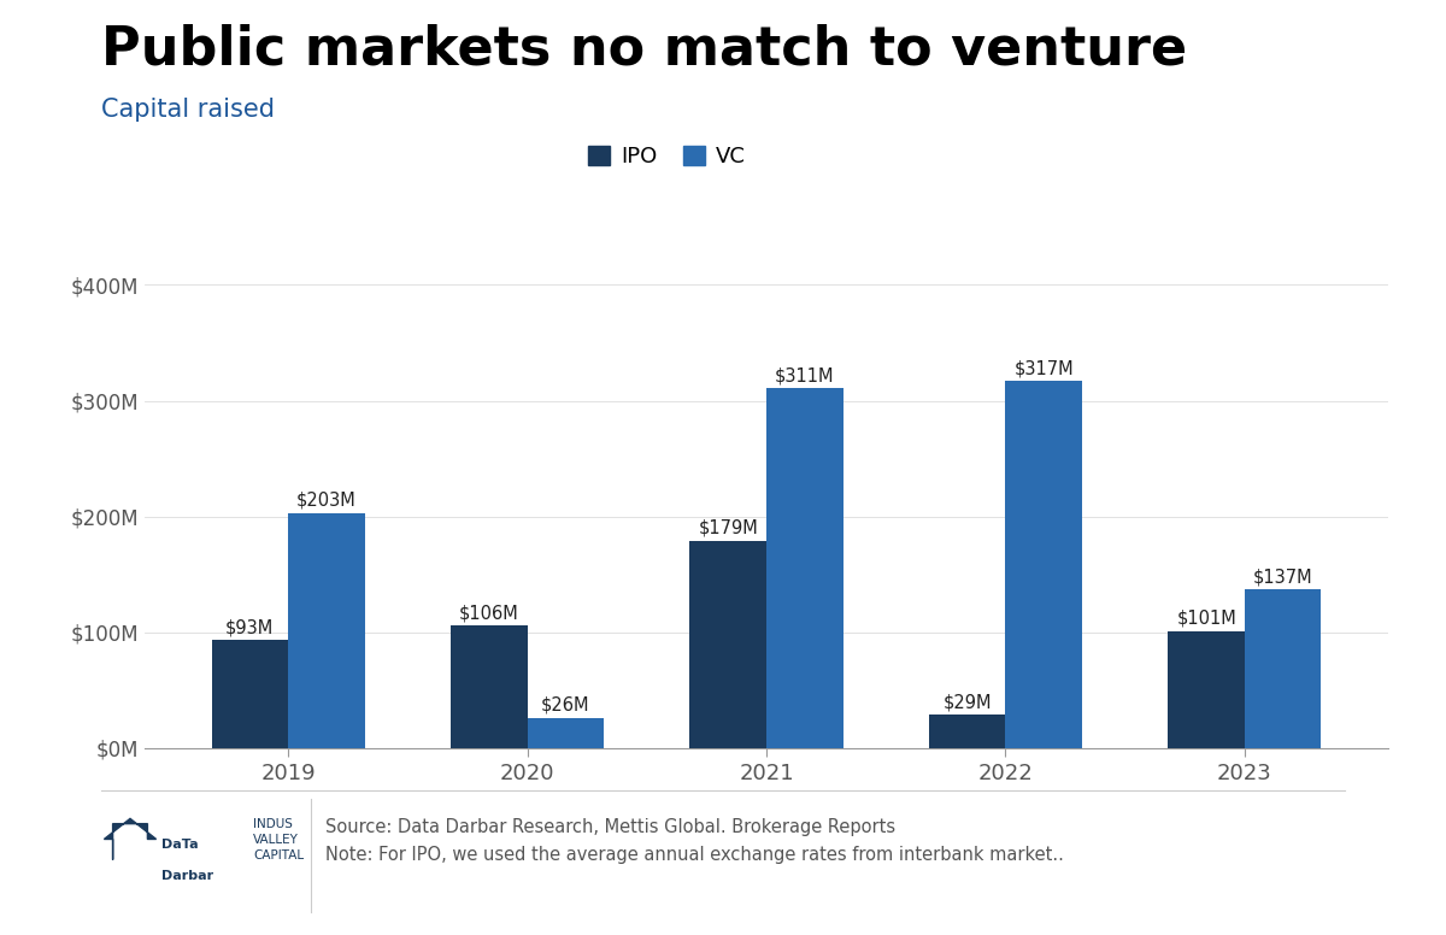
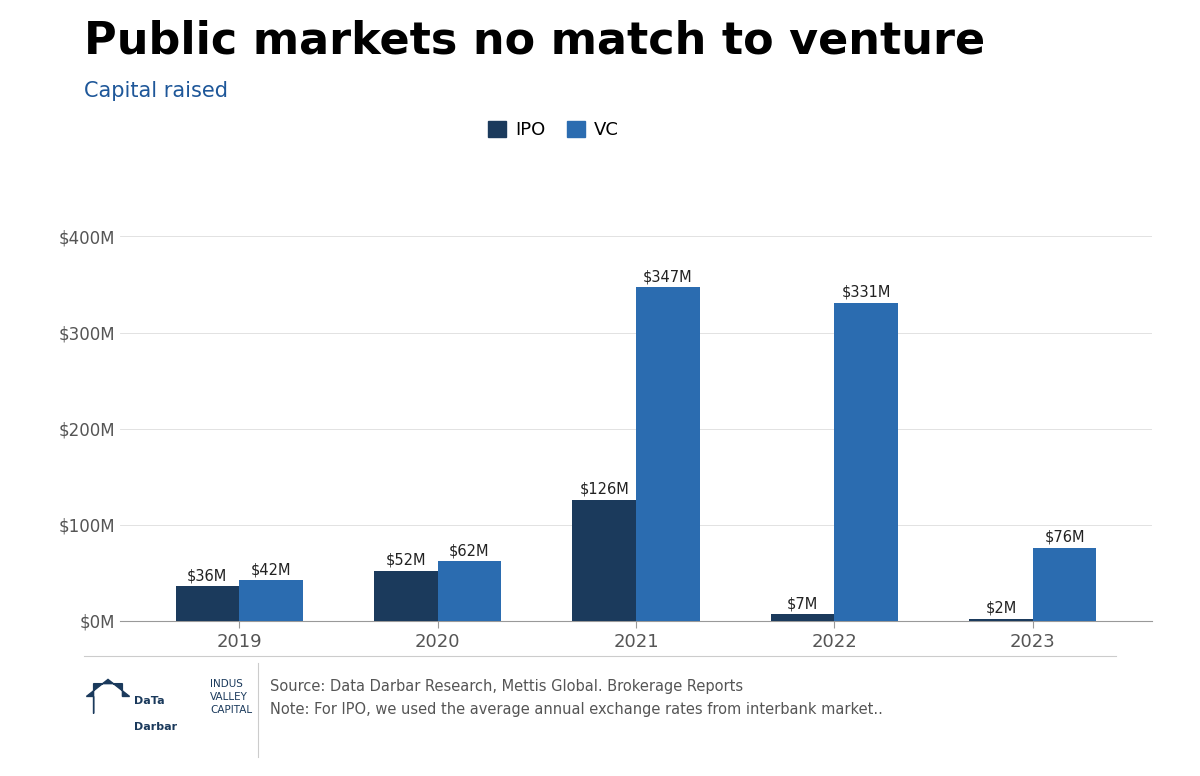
IPO/2019: $93M -> $36M
VC/2019: $203M -> $42M
IPO/2020: $106M -> $52M
VC/2020: $26M -> $62M
IPO/2021: $179M -> $126M
VC/2021: $311M -> $347M
IPO/2022: $29M -> $7M
VC/2022: $317M -> $331M
IPO/2023: $101M -> $2M
VC/2023: $137M -> $76M
